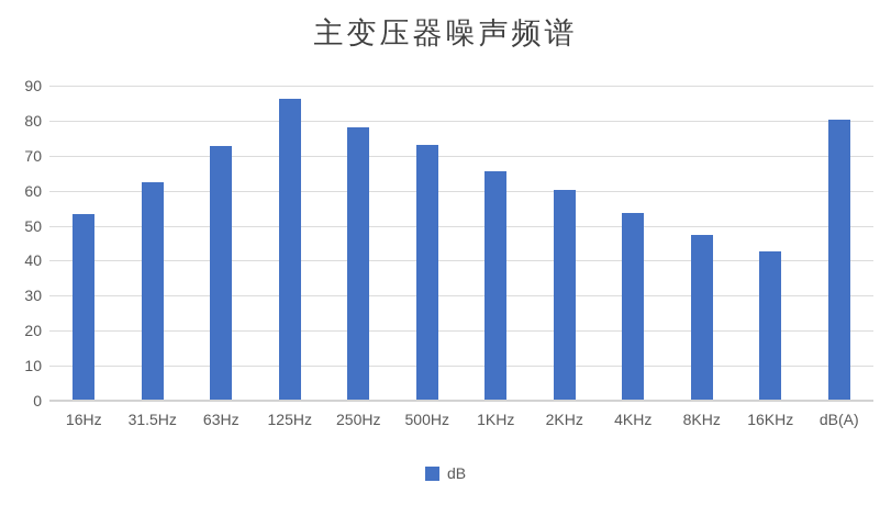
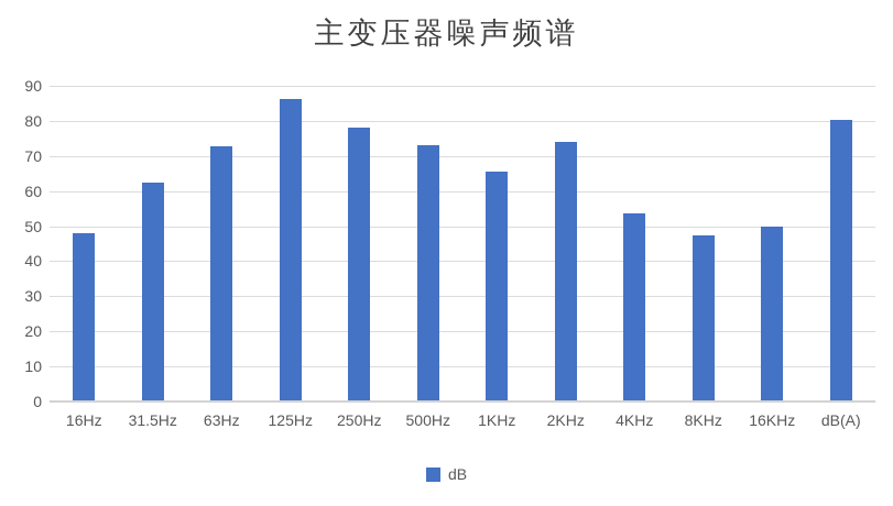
16Hz: 53 -> 48
2KHz: 60 -> 74
16KHz: 42 -> 50
